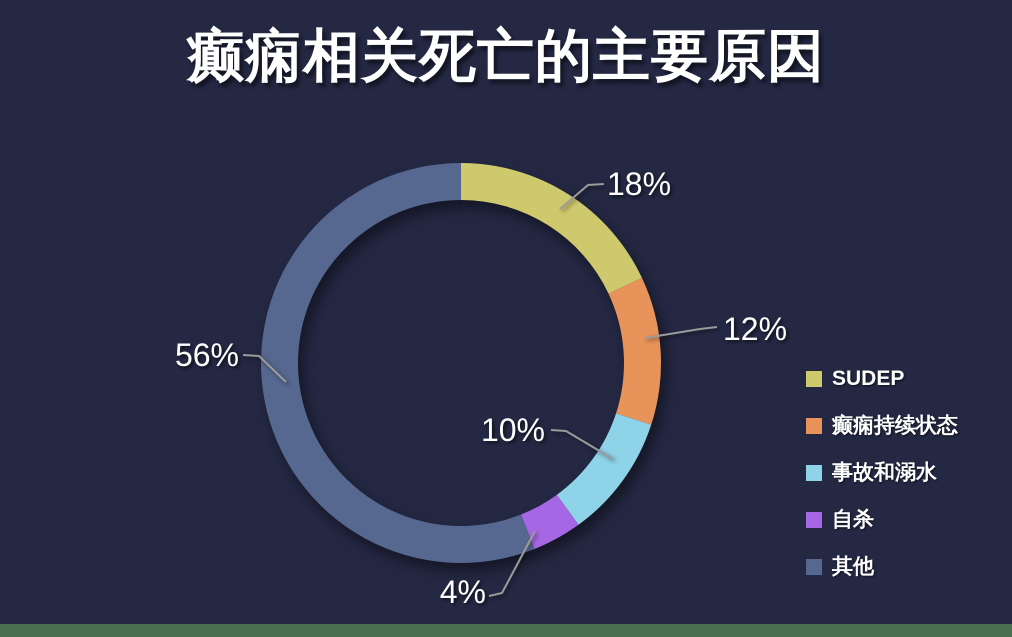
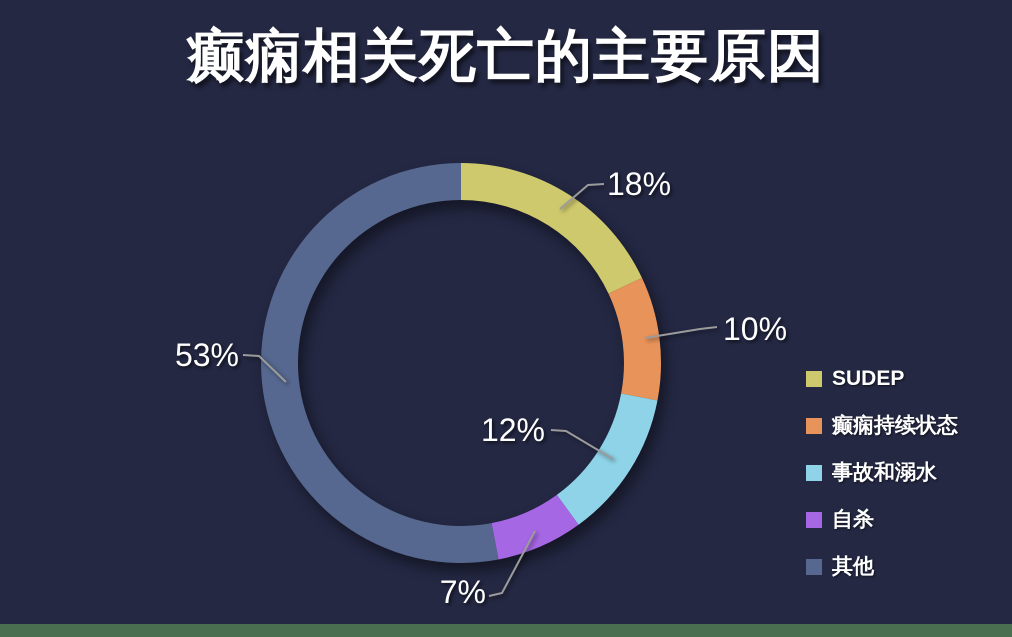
癫痫持续状态: 12% -> 10%
事故和溺水: 10% -> 12%
自杀: 4% -> 7%
其他: 56% -> 53%
